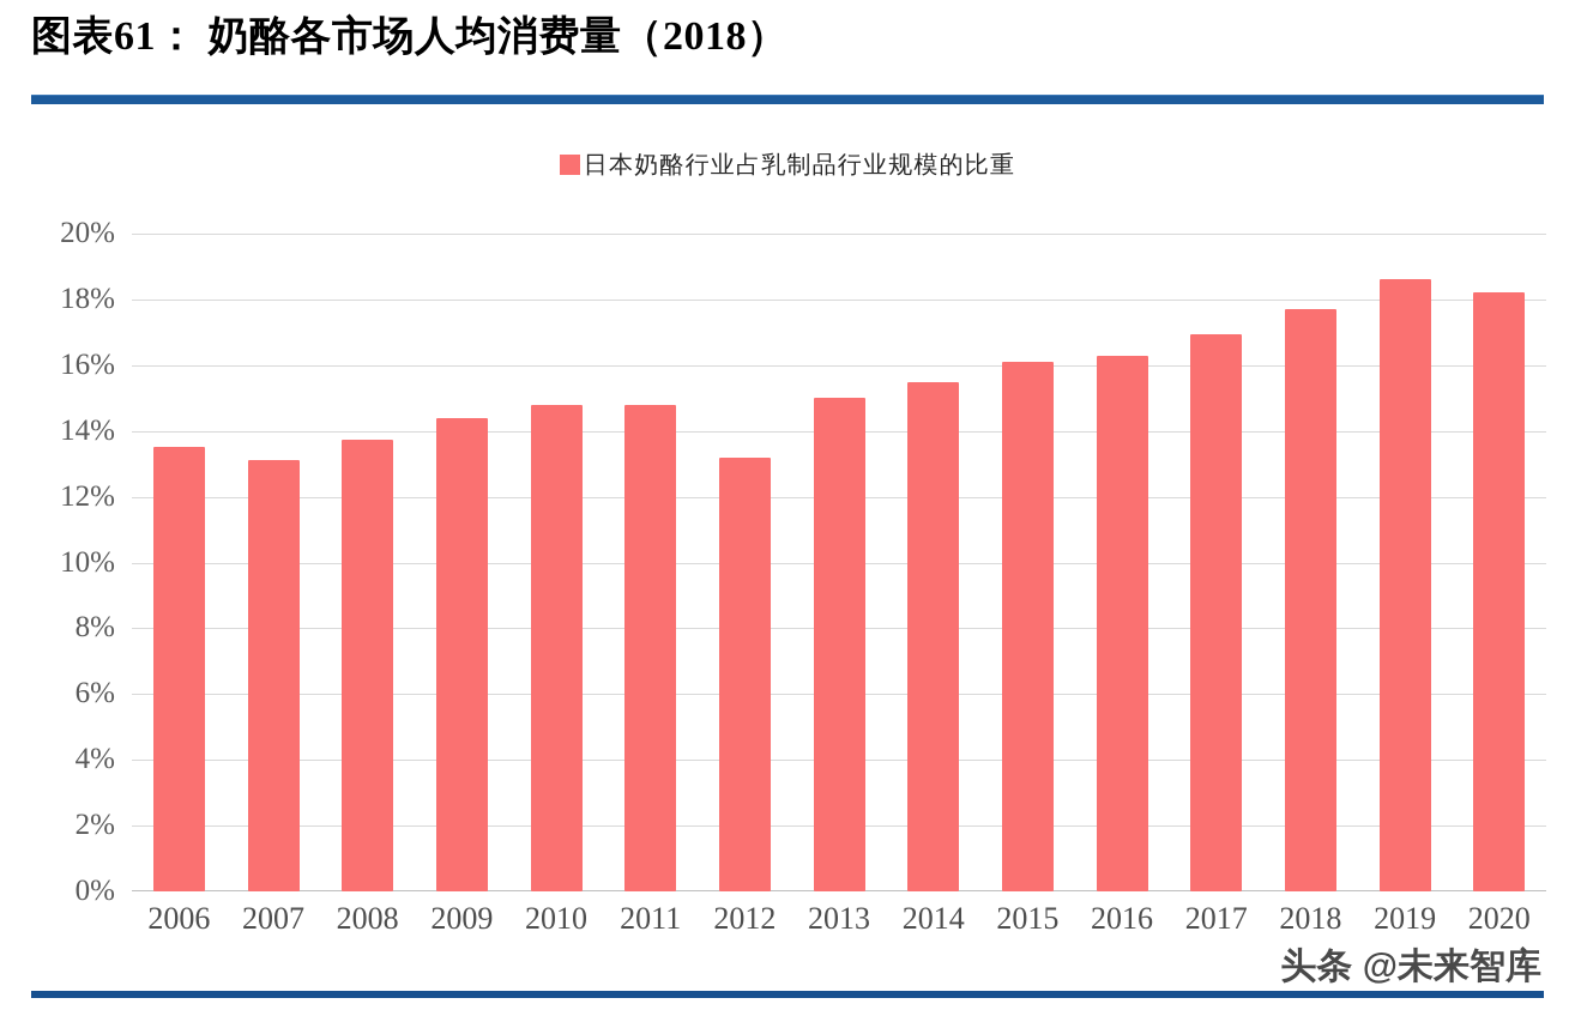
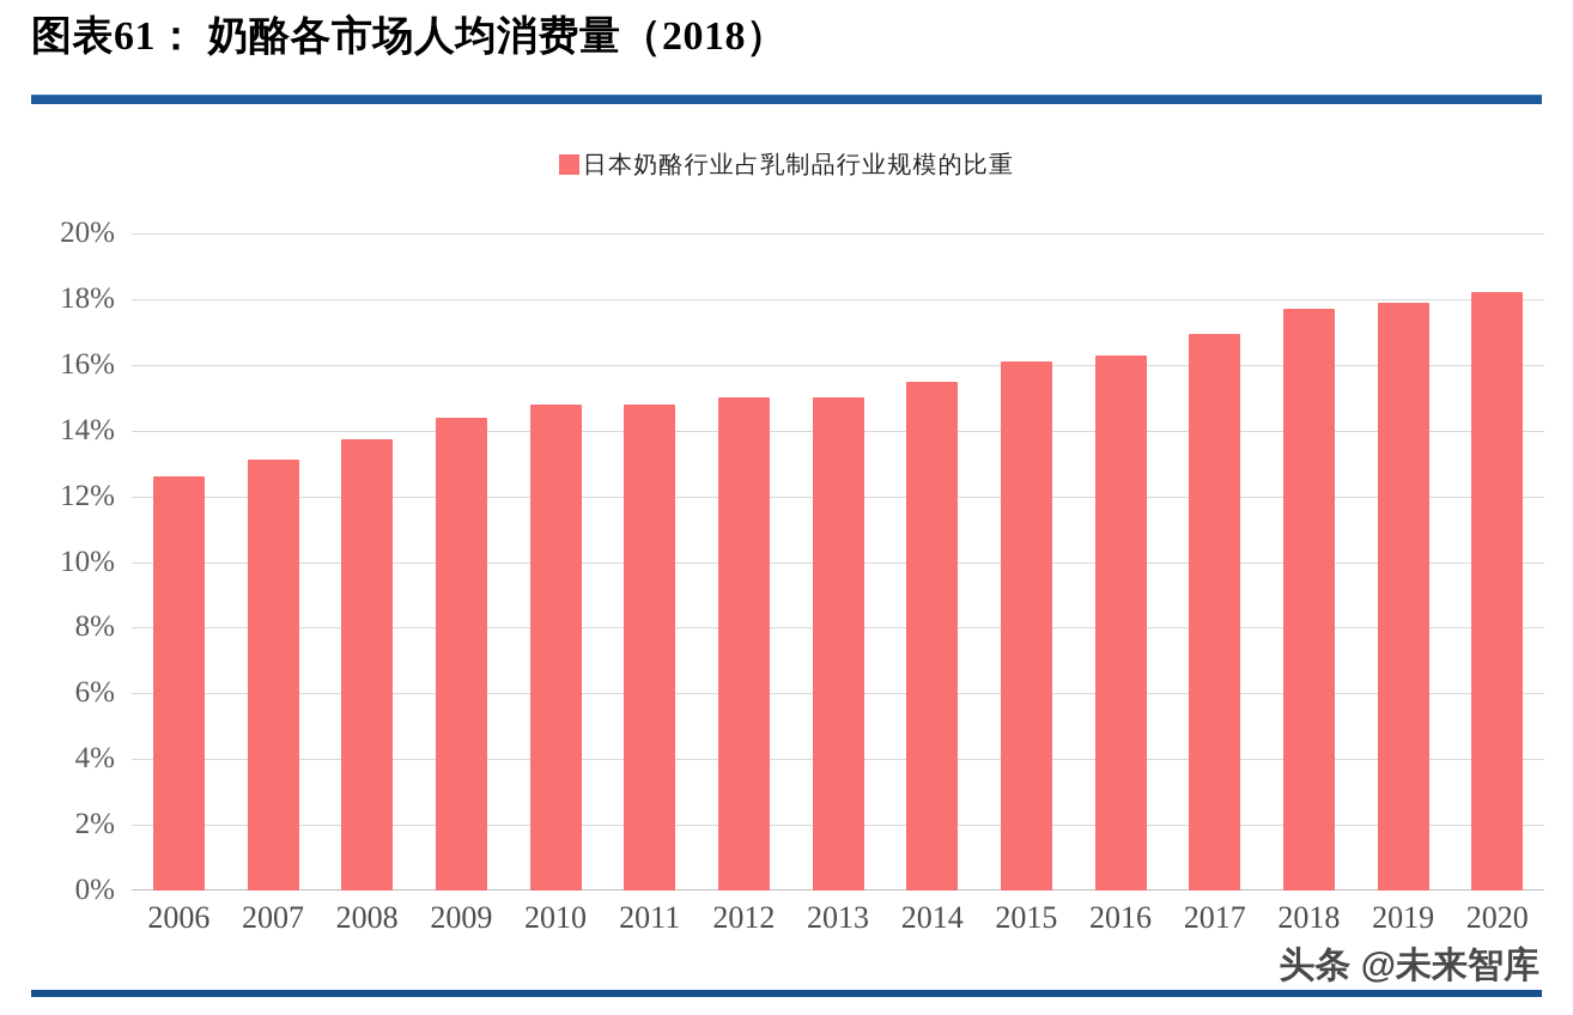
2006: 13.5% -> 12.6%
2012: 13.2% -> 15.0%
2019: 18.6% -> 17.9%
